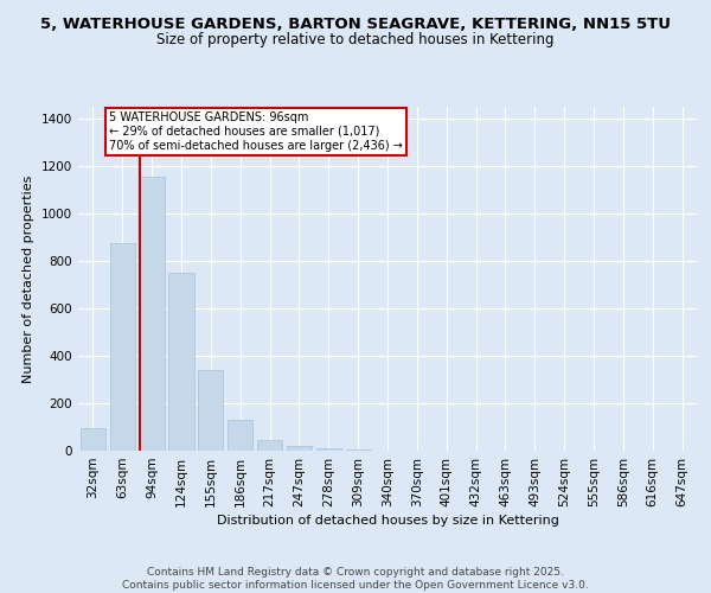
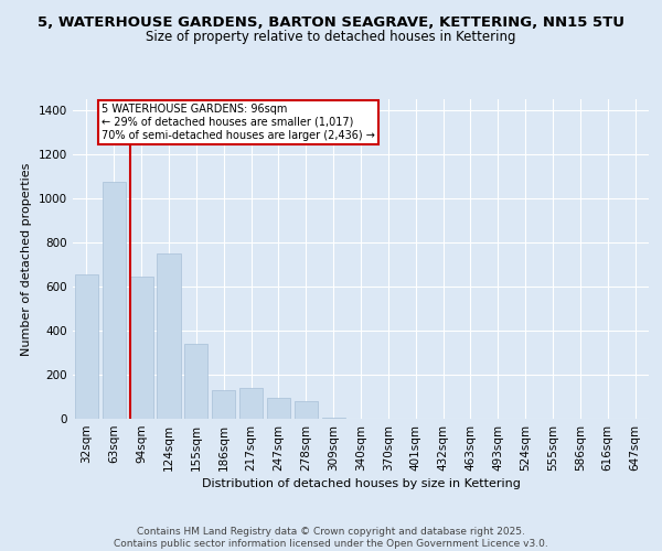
32sqm: 97 -> 655
63sqm: 873 -> 1075
94sqm: 1157 -> 645
217sqm: 45 -> 140
247sqm: 22 -> 95
278sqm: 10 -> 80
